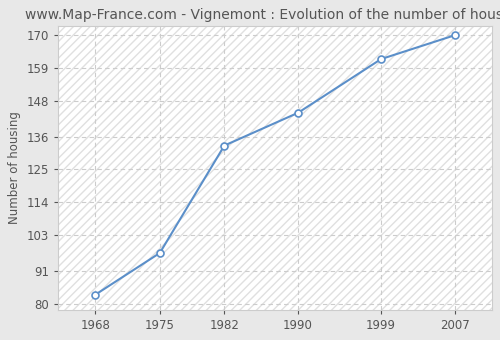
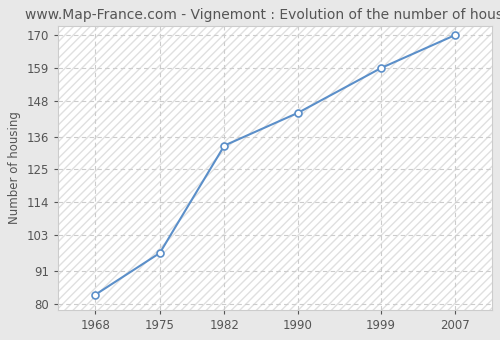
1999: 162 -> 159
